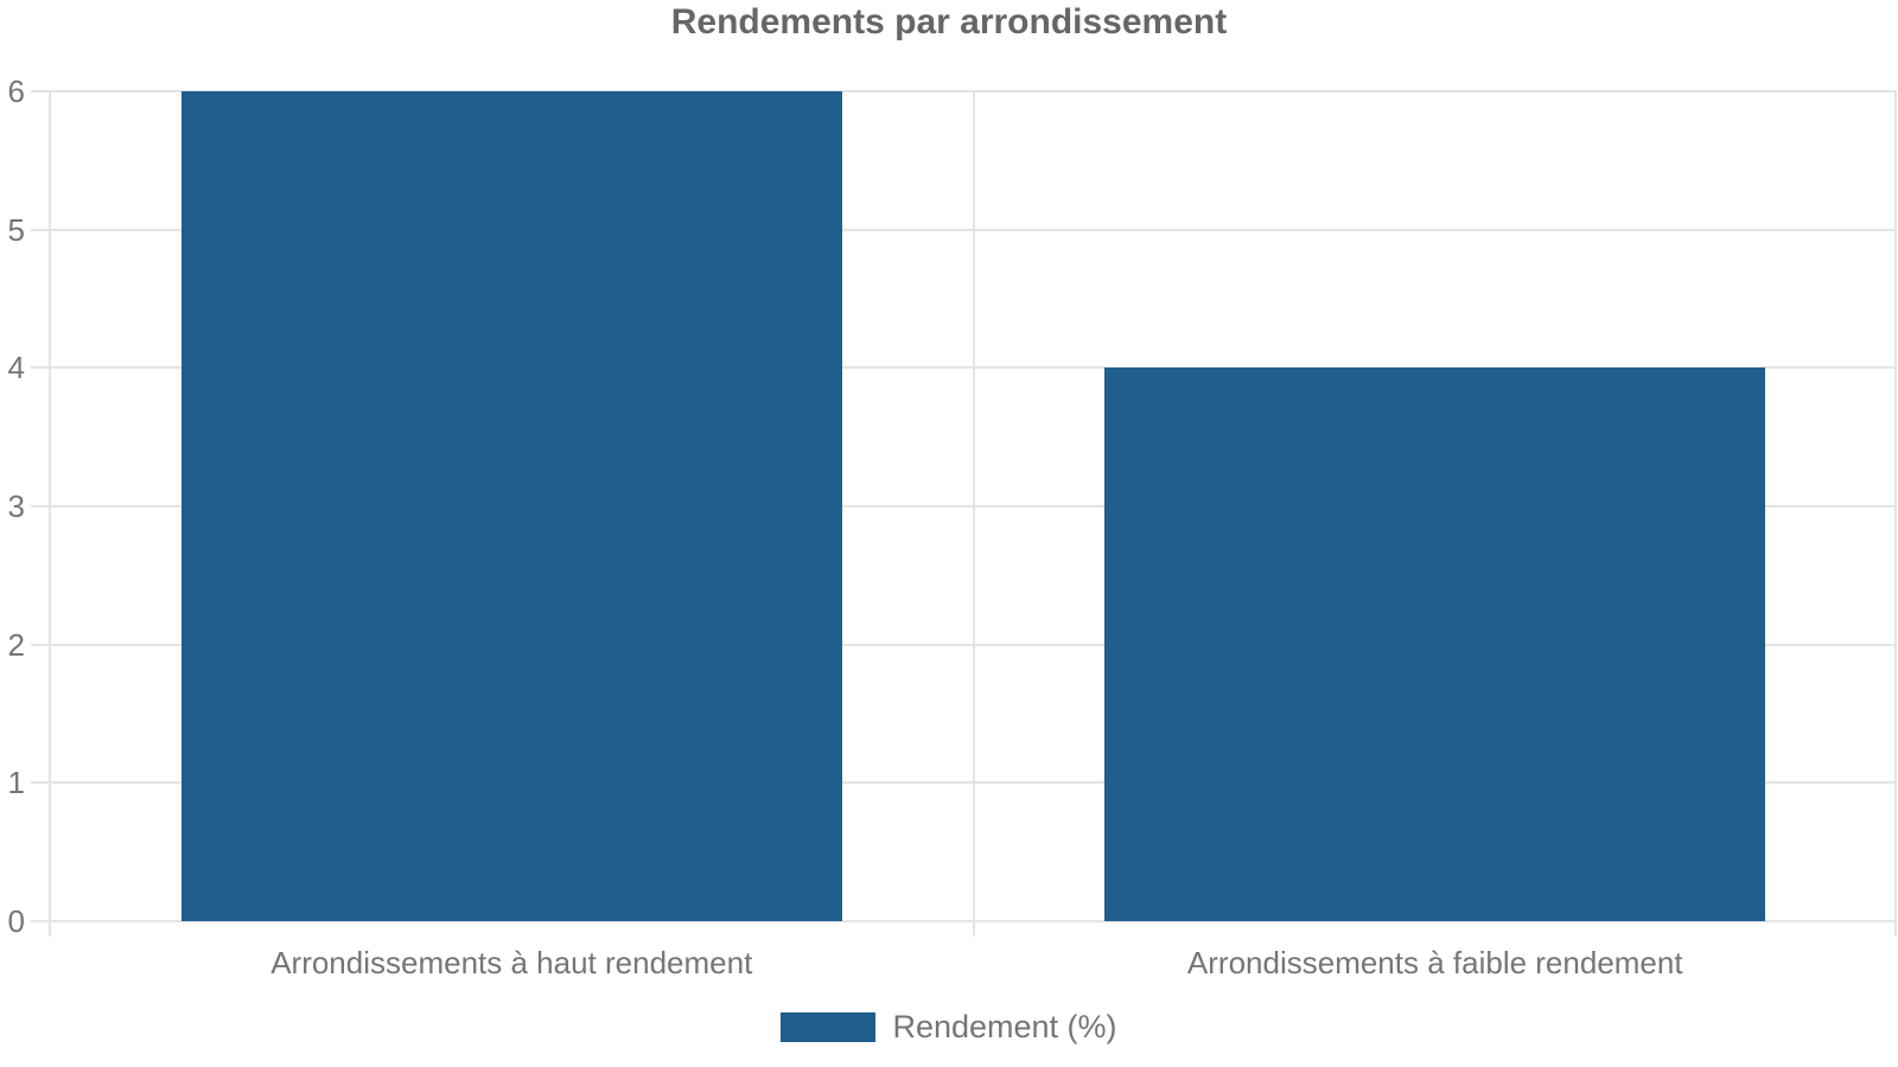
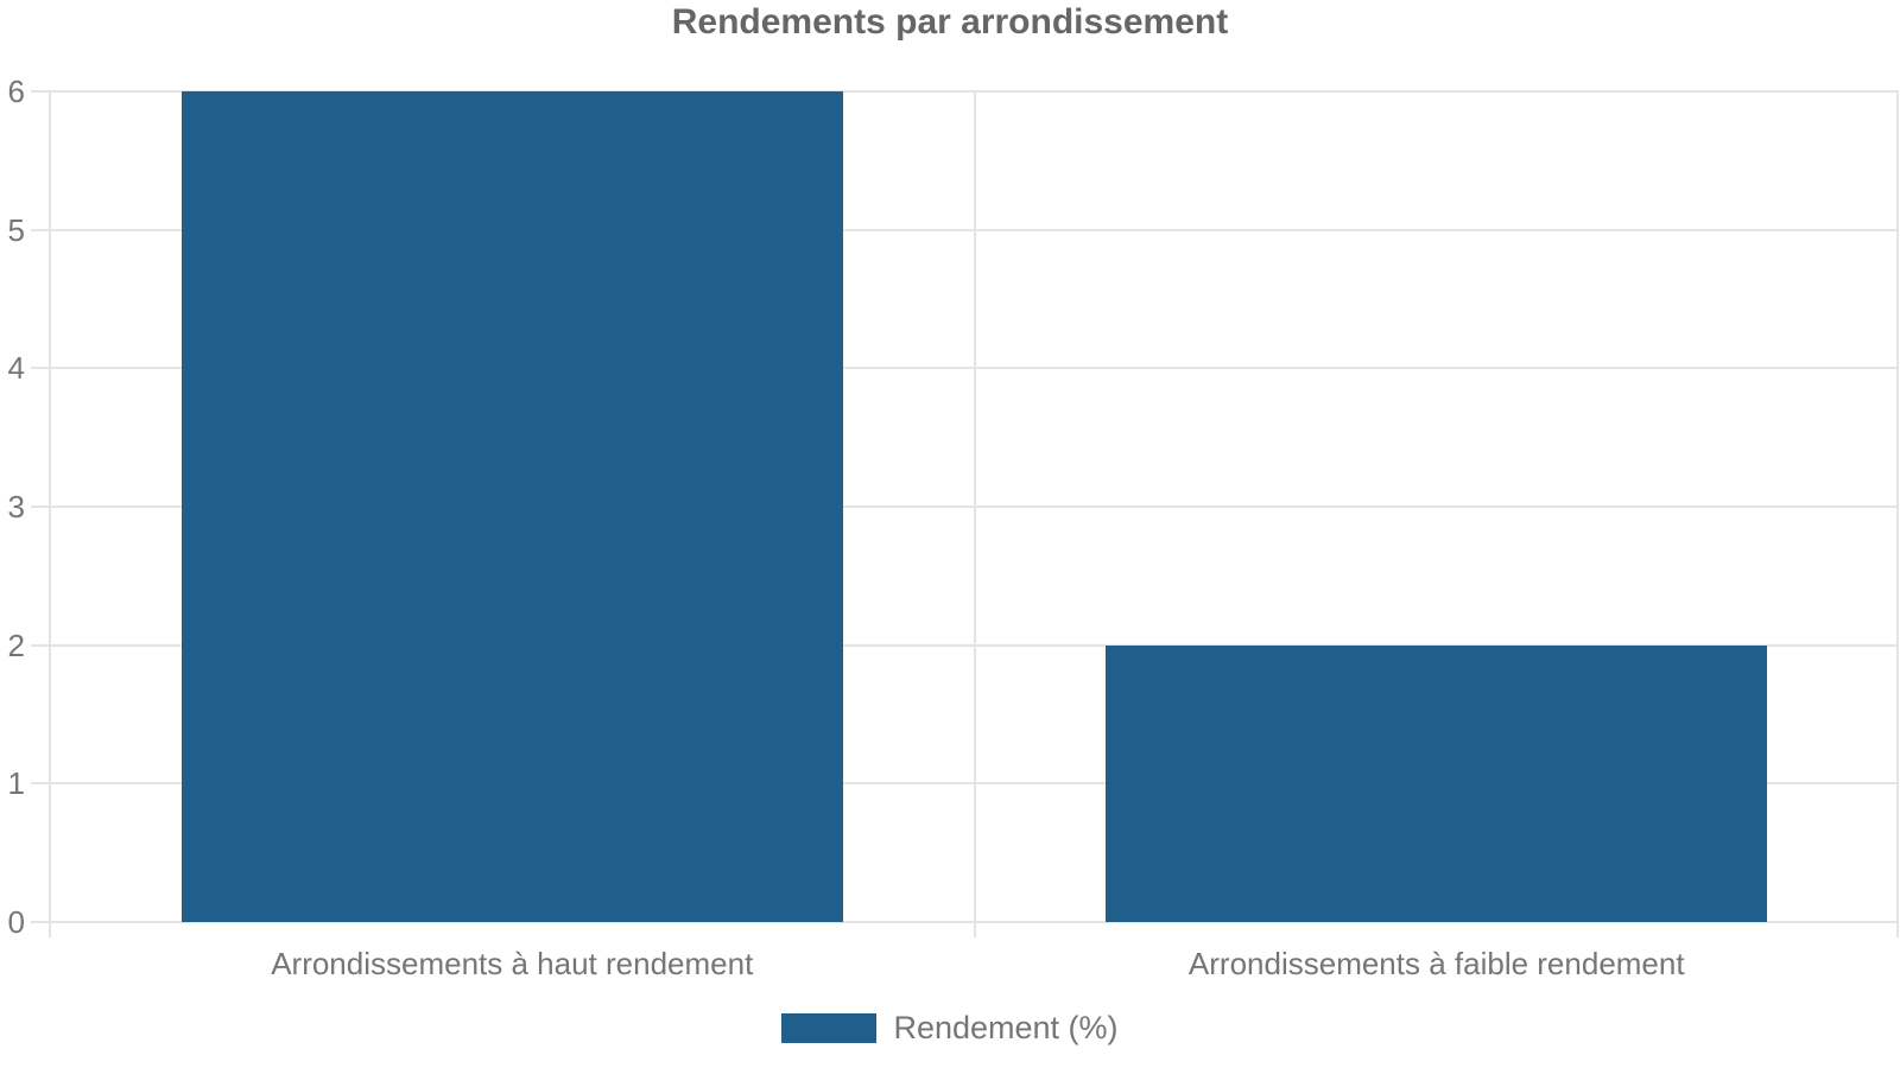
Arrondissements à faible rendement: 4 -> 2
